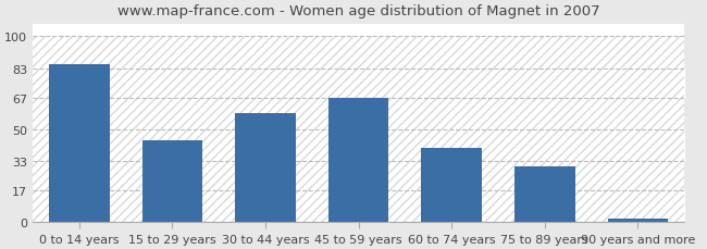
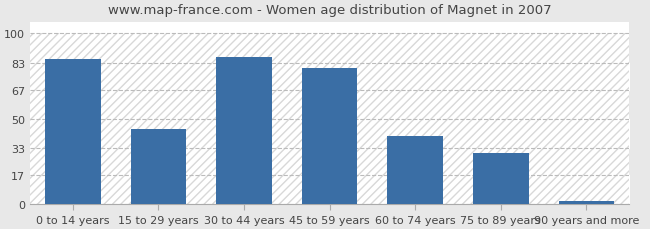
30 to 44 years: 59 -> 86
45 to 59 years: 67 -> 80
